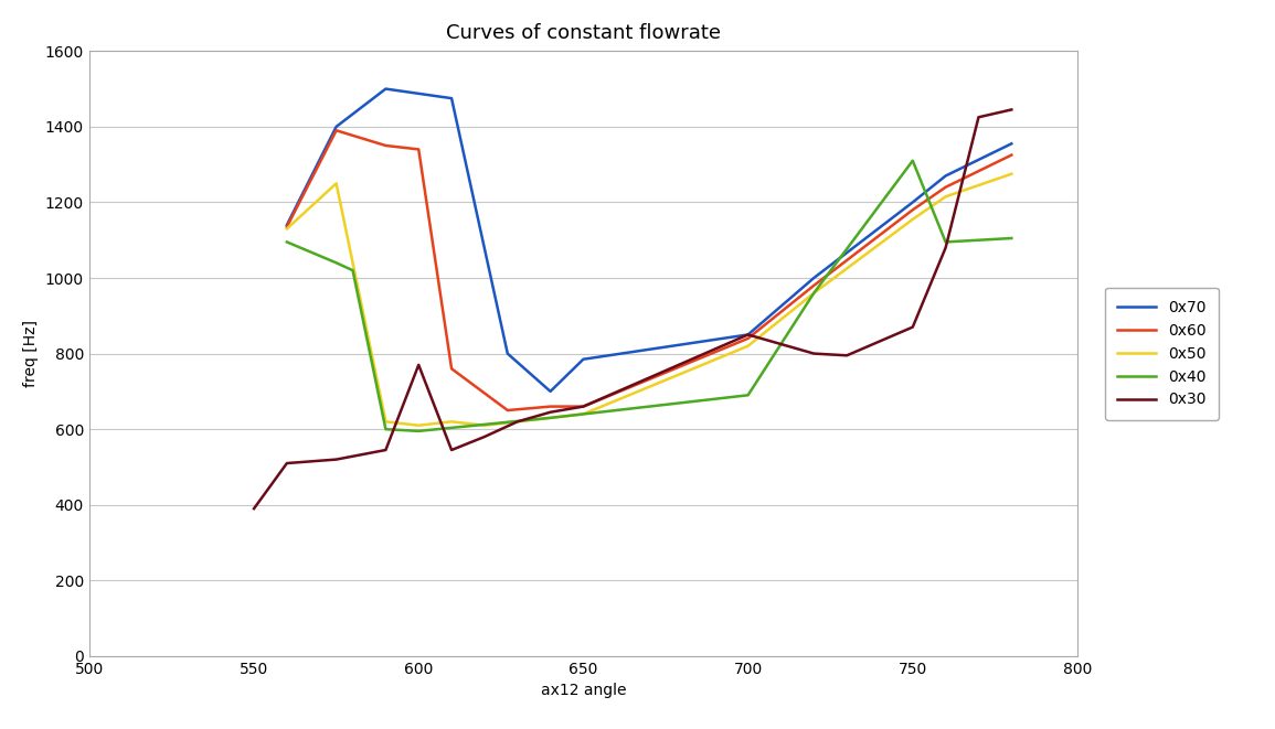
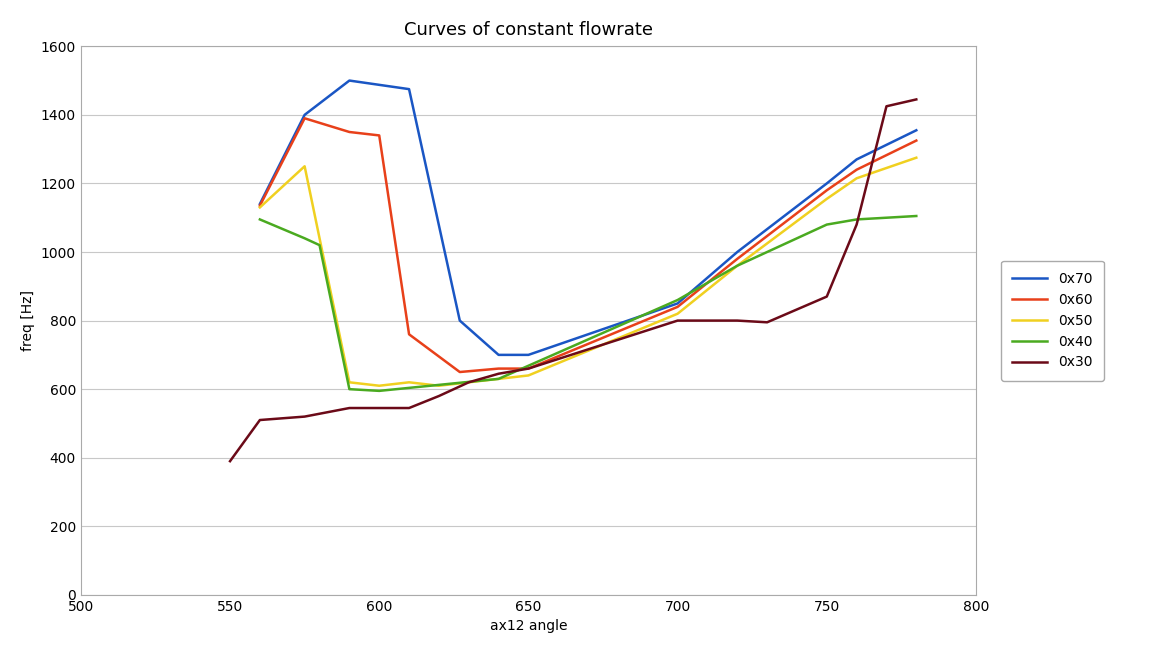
0x30/600: 770 -> 545
0x70/650: 785 -> 700
0x40/700: 690 -> 860
0x30/700: 850 -> 800
0x40/750: 1310 -> 1080
